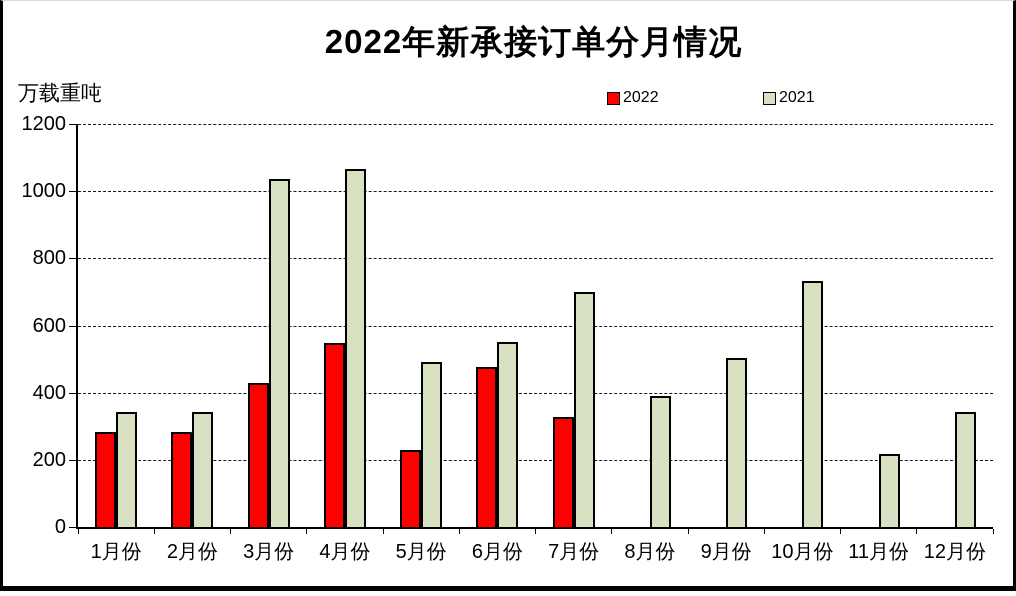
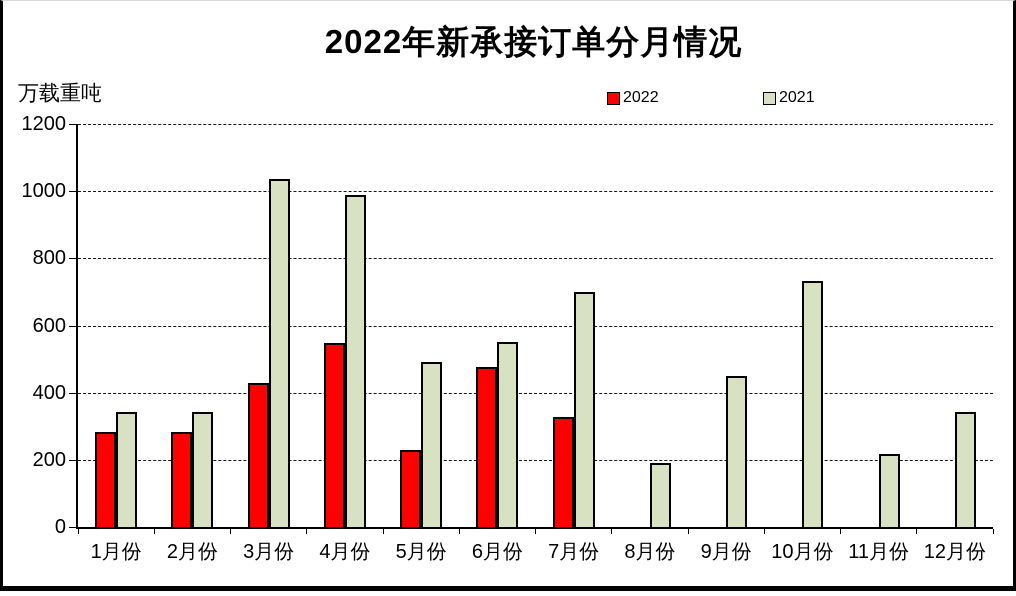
2021/4月份: 1060 -> 990
2021/8月份: 390 -> 190
2021/9月份: 500 -> 450
